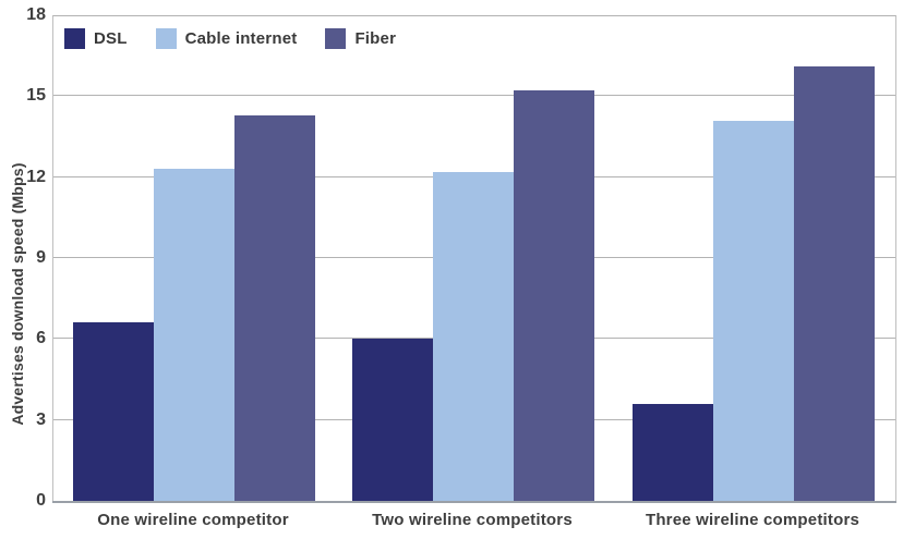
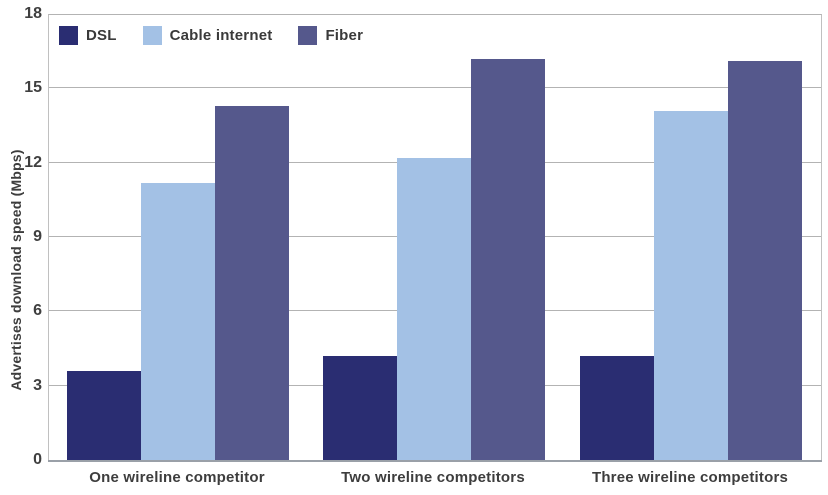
DSL/One wireline competitor: 6.6 -> 3.6
Cable internet/One wireline competitor: 12.3 -> 11.2
DSL/Two wireline competitors: 6.0 -> 4.2
Fiber/Two wireline competitors: 15.2 -> 16.2
DSL/Three wireline competitors: 3.6 -> 4.2
